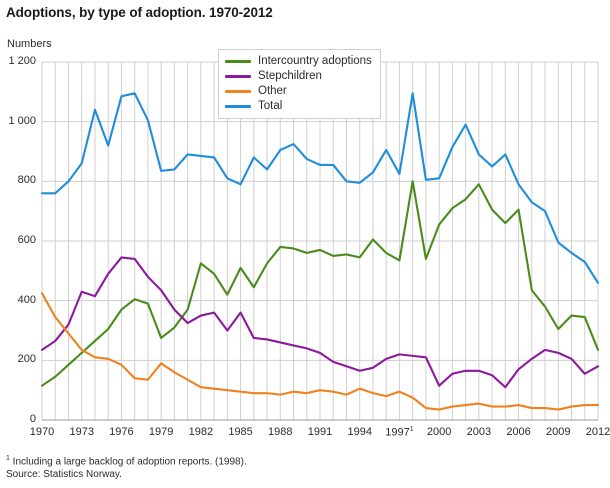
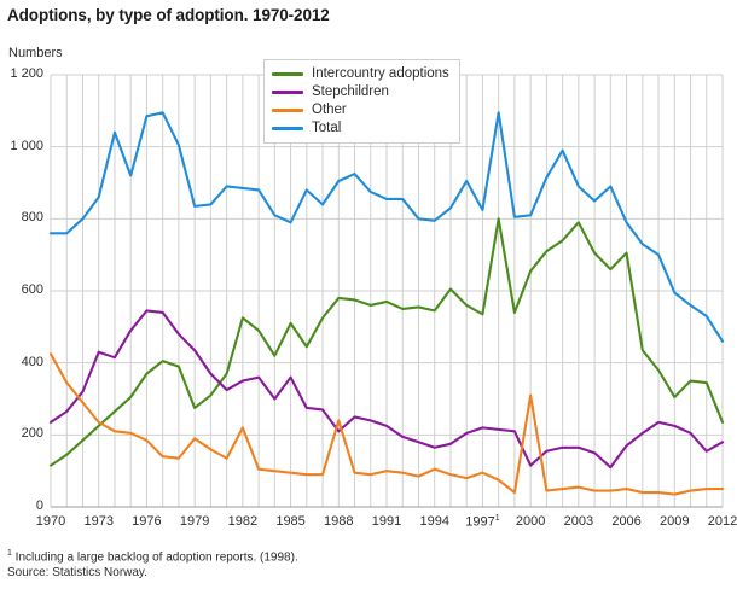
Other/1982: 110 -> 220
Stepchildren/1988: 260 -> 210
Other/1988: 80 -> 240
Other/2000: 40 -> 310
